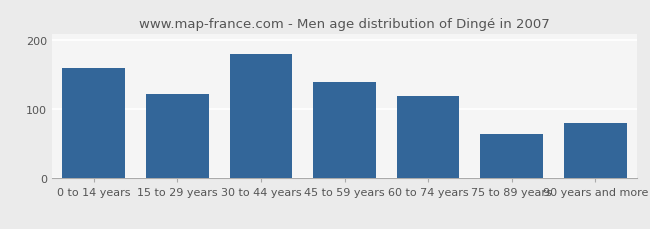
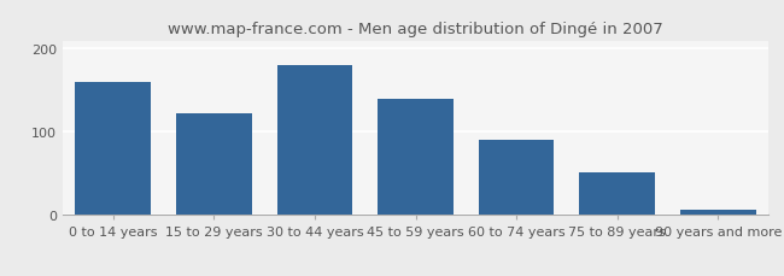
60 to 74 years: 120 -> 90
75 to 89 years: 64 -> 52
90 years and more: 80 -> 7
